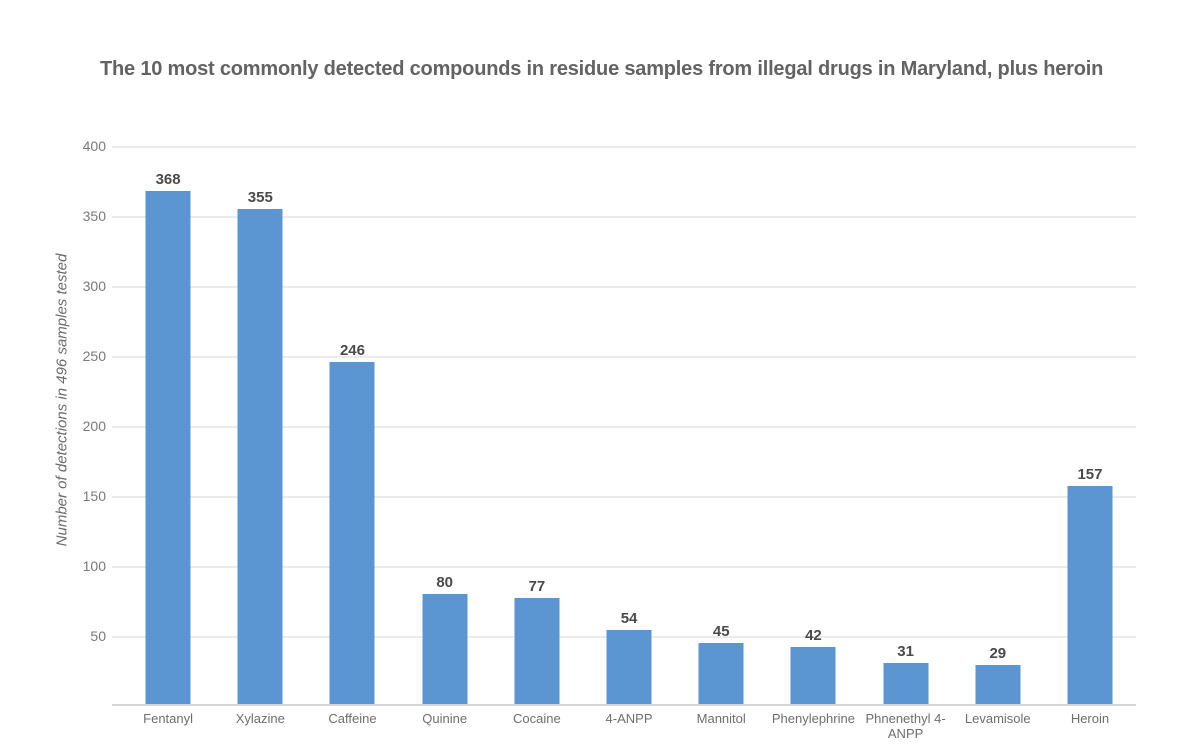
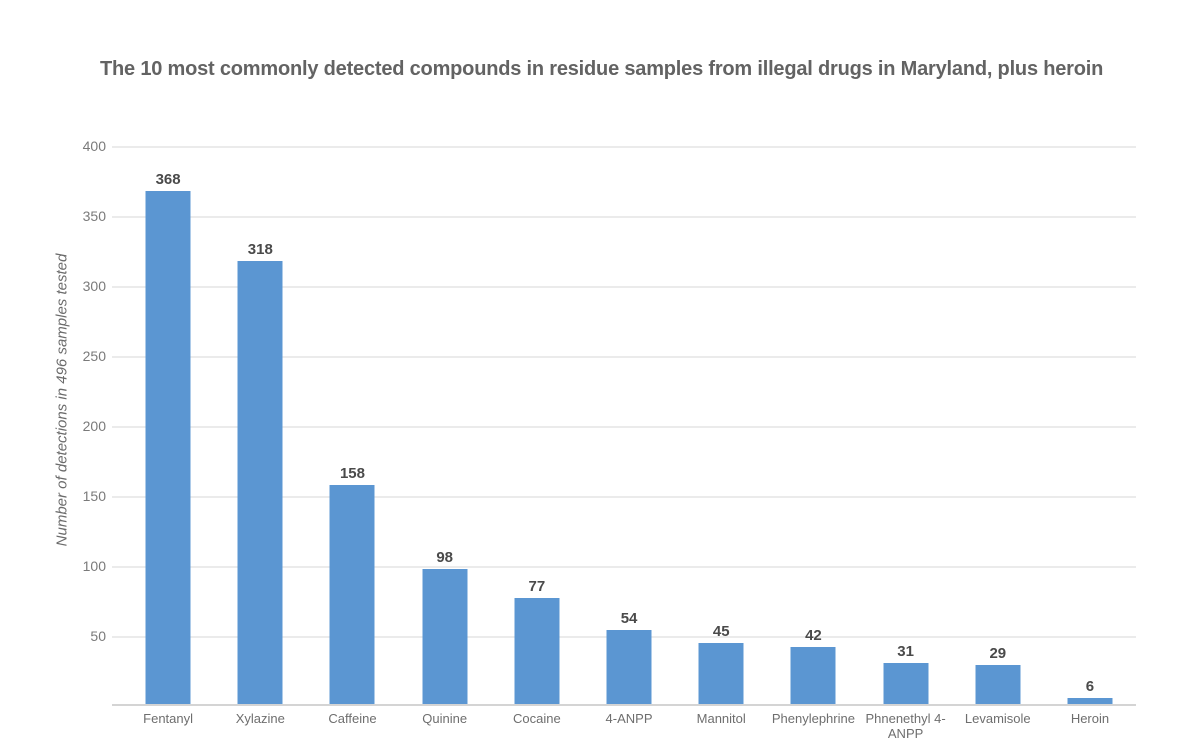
Xylazine: 355 -> 318
Caffeine: 246 -> 158
Quinine: 80 -> 98
Heroin: 157 -> 6
